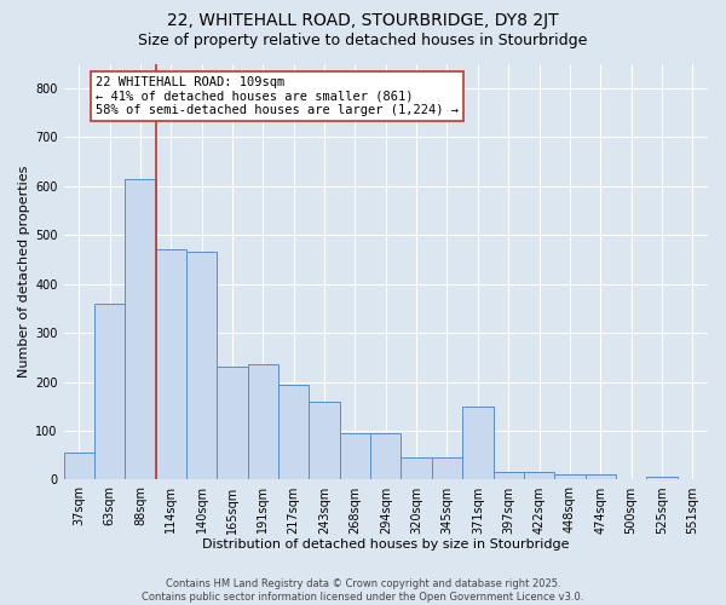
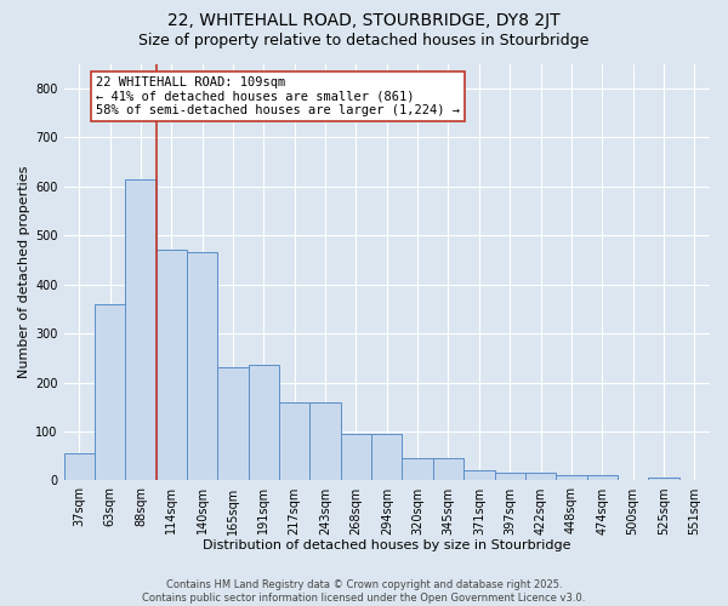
217sqm: 195 -> 160
371sqm: 150 -> 20
